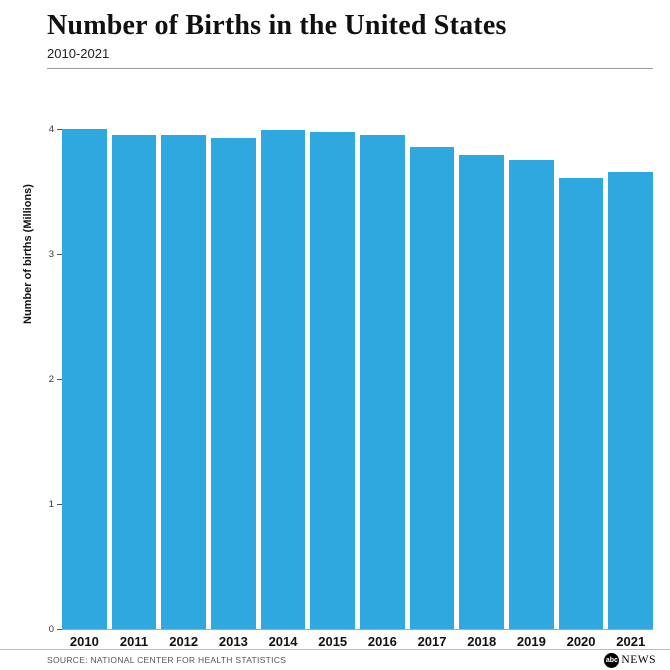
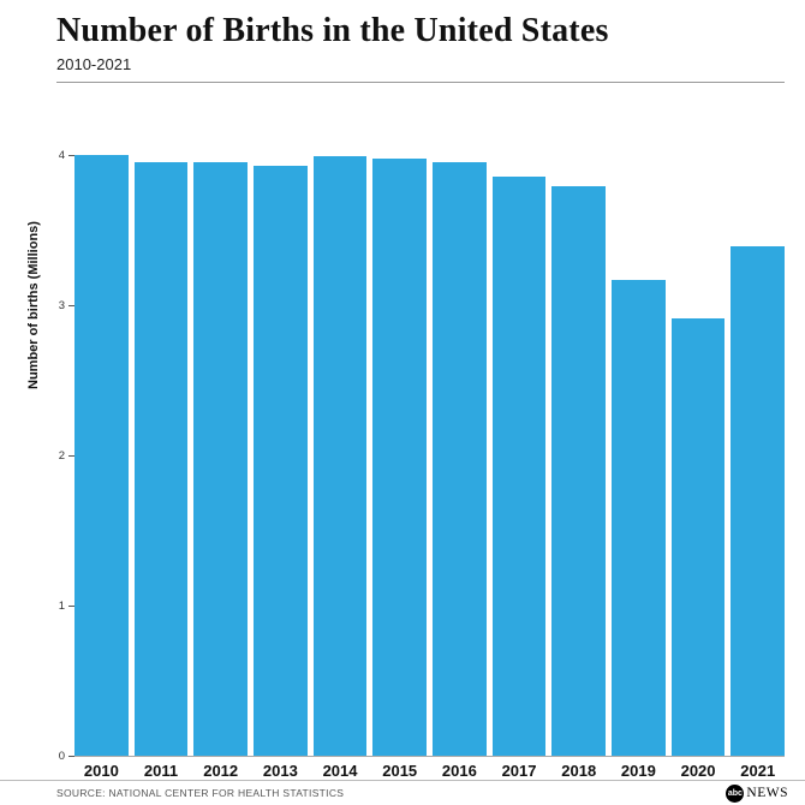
2019: 3.75 -> 3.17
2020: 3.61 -> 2.91
2021: 3.66 -> 3.39
